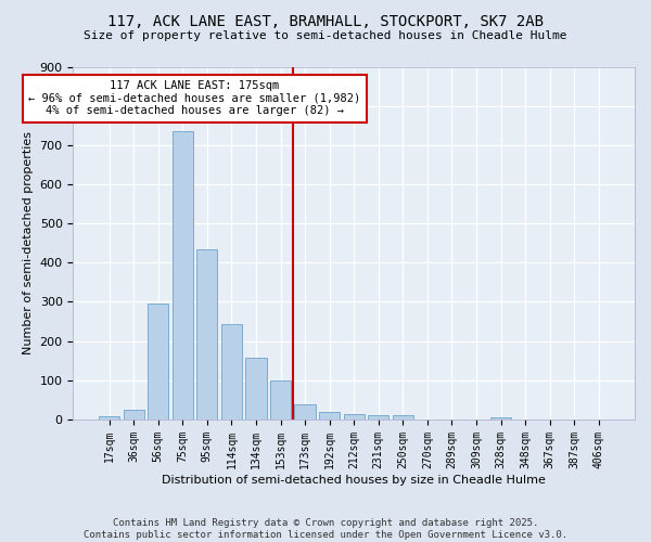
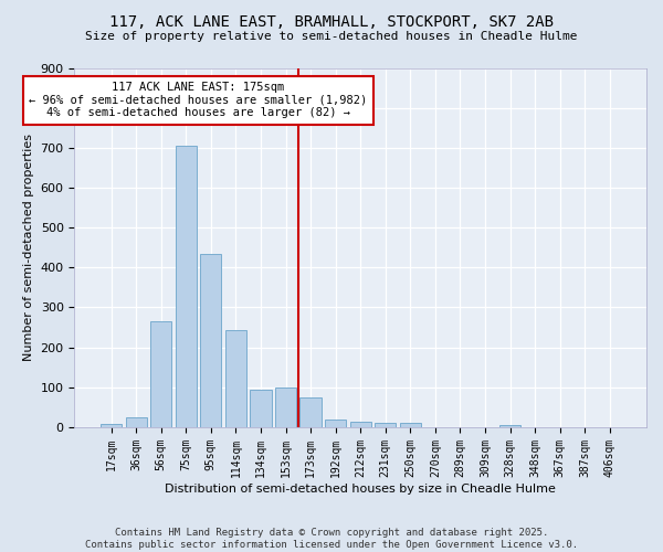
56sqm: 295 -> 265
75sqm: 735 -> 705
134sqm: 157 -> 95
173sqm: 40 -> 75
